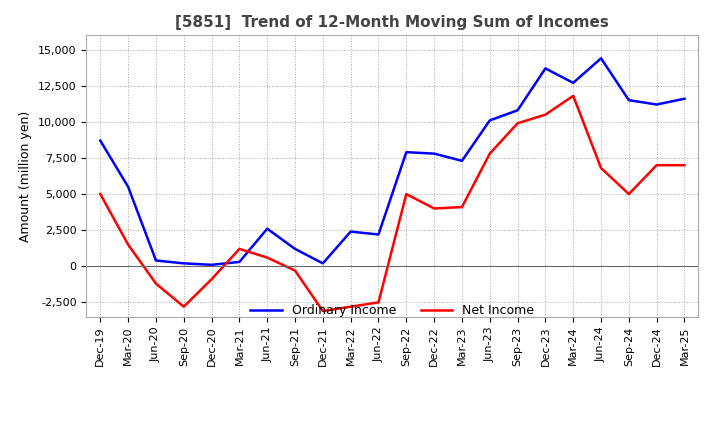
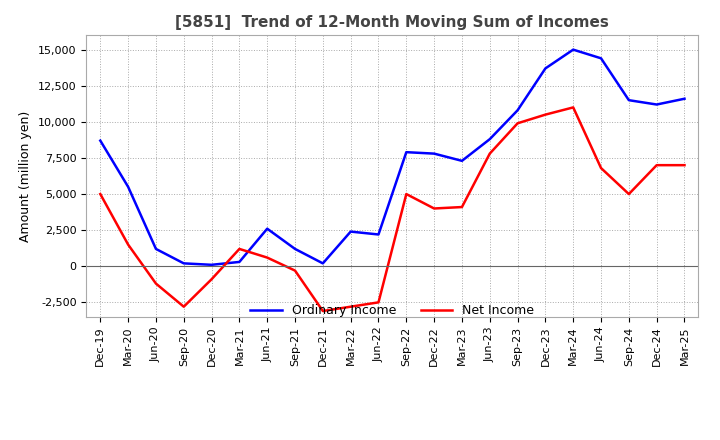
Ordinary Income/Jun-20: 400 -> 1,200
Ordinary Income/Jun-23: 10,100 -> 8,800
Ordinary Income/Mar-24: 12,700 -> 15,000
Net Income/Mar-24: 11,800 -> 11,000
